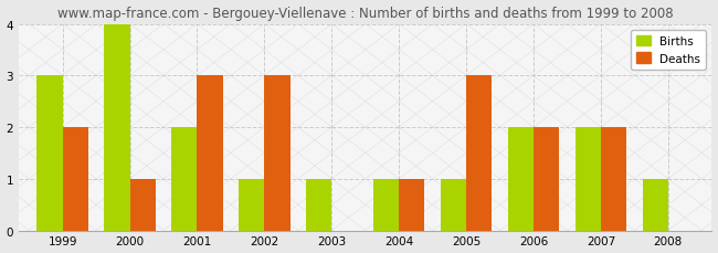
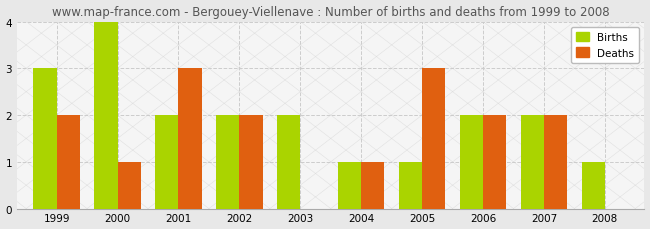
Births/2002: 1 -> 2
Deaths/2002: 3 -> 2
Births/2003: 1 -> 2
